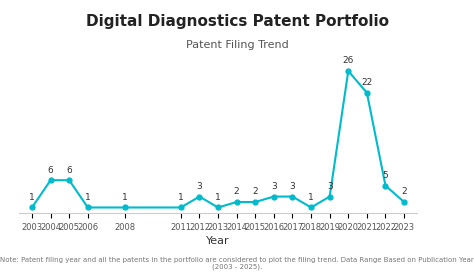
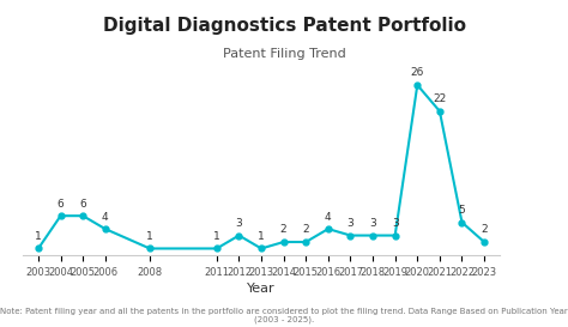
2006: 1 -> 4
2016: 3 -> 4
2018: 1 -> 3
